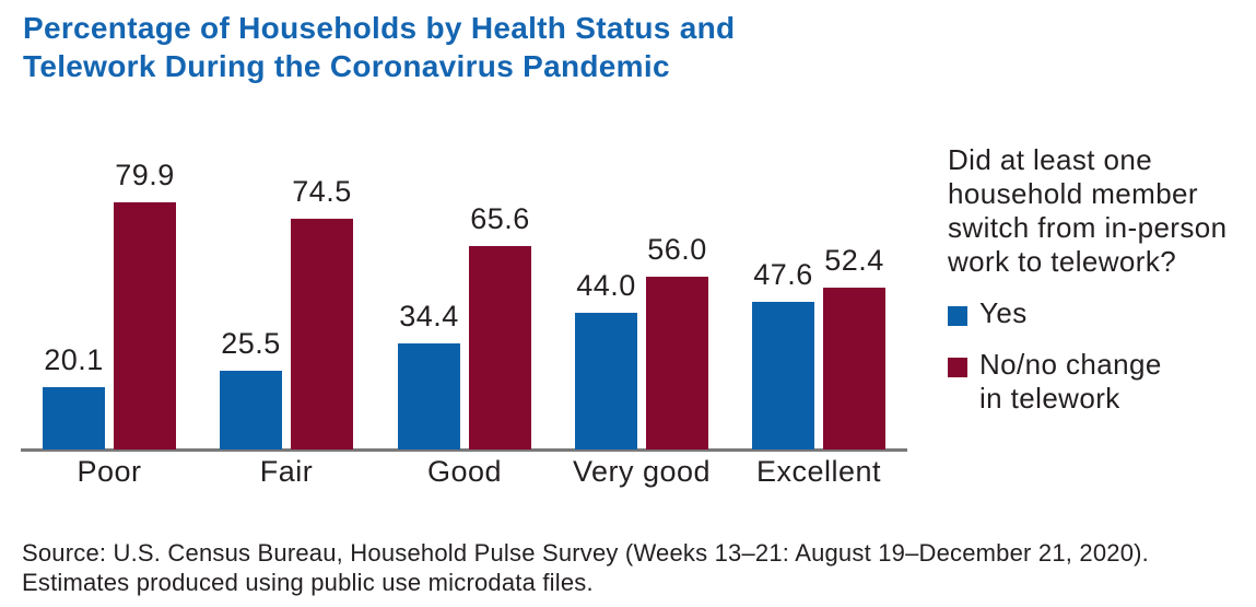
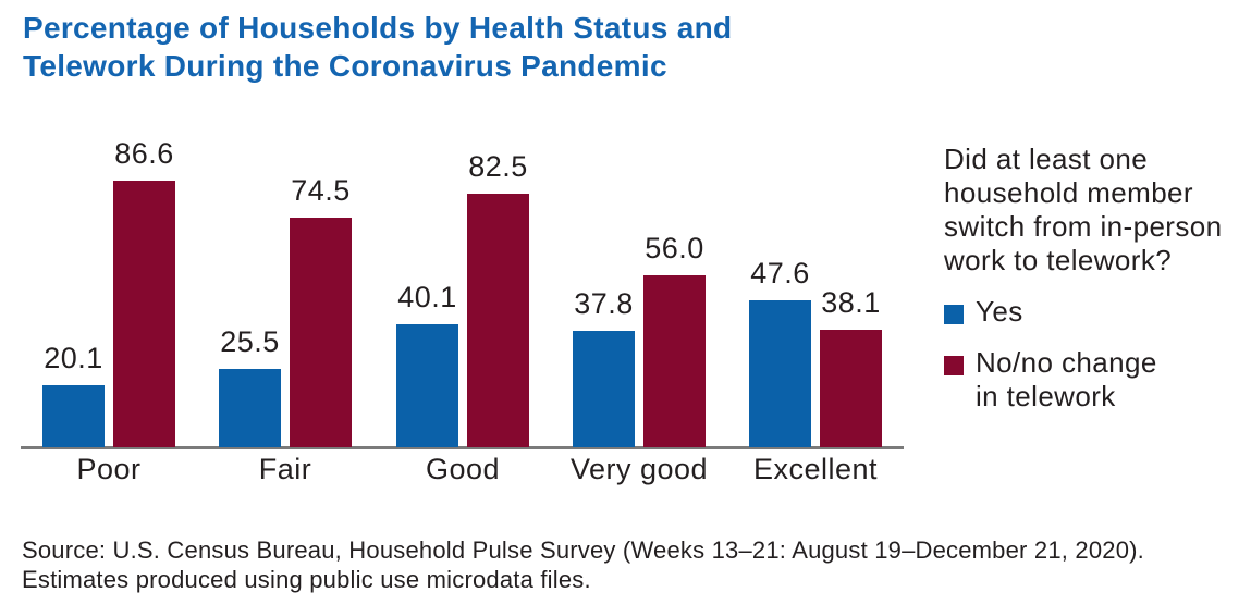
No/no change in telework/Poor: 79.9 -> 86.6
Yes/Good: 34.4 -> 40.1
No/no change in telework/Good: 65.6 -> 82.5
Yes/Very good: 44.0 -> 37.8
No/no change in telework/Excellent: 52.4 -> 38.1
